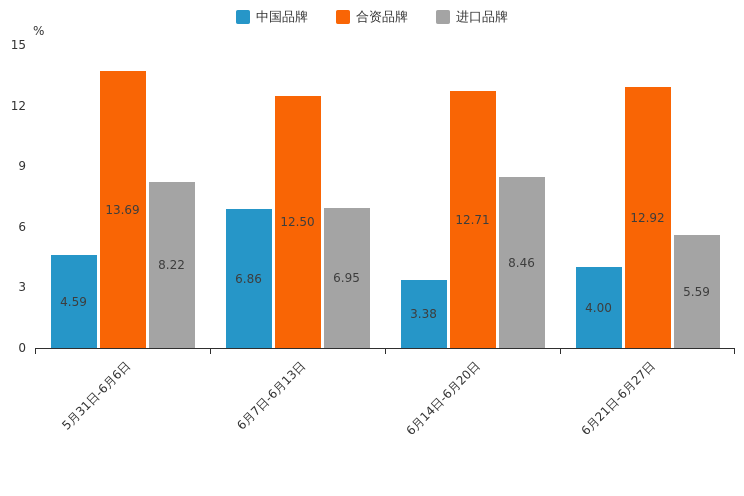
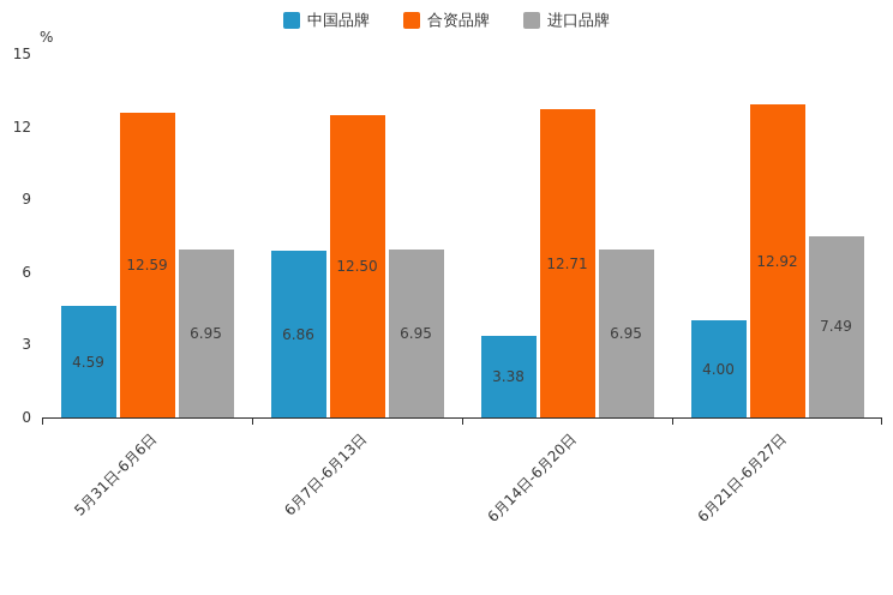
合资品牌/5月31日-6月6日: 13.69 -> 12.59
进口品牌/5月31日-6月6日: 8.22 -> 6.95
进口品牌/6月14日-6月20日: 8.46 -> 6.95
进口品牌/6月21日-6月27日: 5.59 -> 7.49
